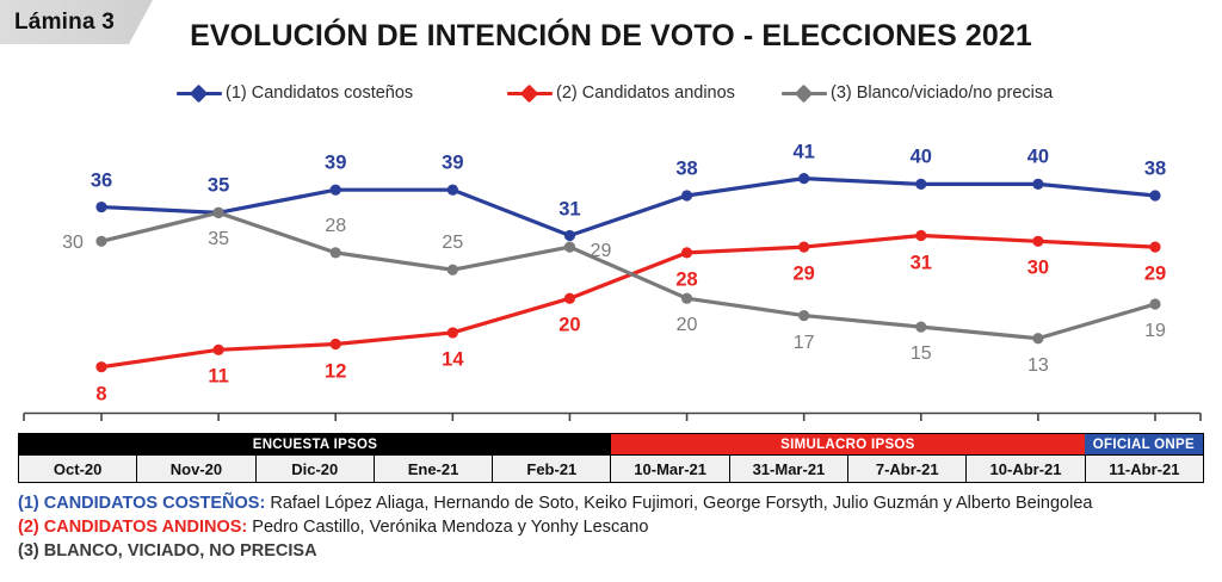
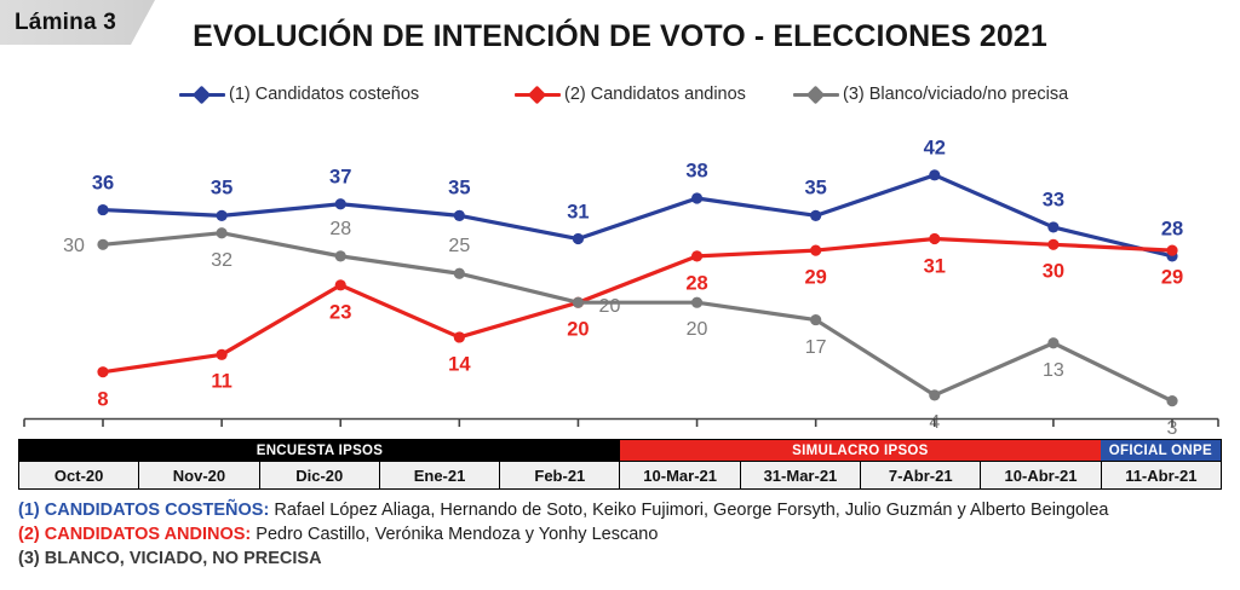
(3) Blanco/viciado/no precisa/Nov-20: 35 -> 32
(1) Candidatos costeños/Dic-20: 39 -> 37
(2) Candidatos andinos/Dic-20: 12 -> 23
(1) Candidatos costeños/Ene-21: 39 -> 35
(3) Blanco/viciado/no precisa/Feb-21: 29 -> 20
(1) Candidatos costeños/31-Mar-21: 41 -> 35
(1) Candidatos costeños/7-Abr-21: 40 -> 42
(3) Blanco/viciado/no precisa/7-Abr-21: 15 -> 4
(1) Candidatos costeños/10-Abr-21: 40 -> 33
(1) Candidatos costeños/11-Abr-21: 38 -> 28
(3) Blanco/viciado/no precisa/11-Abr-21: 19 -> 3
